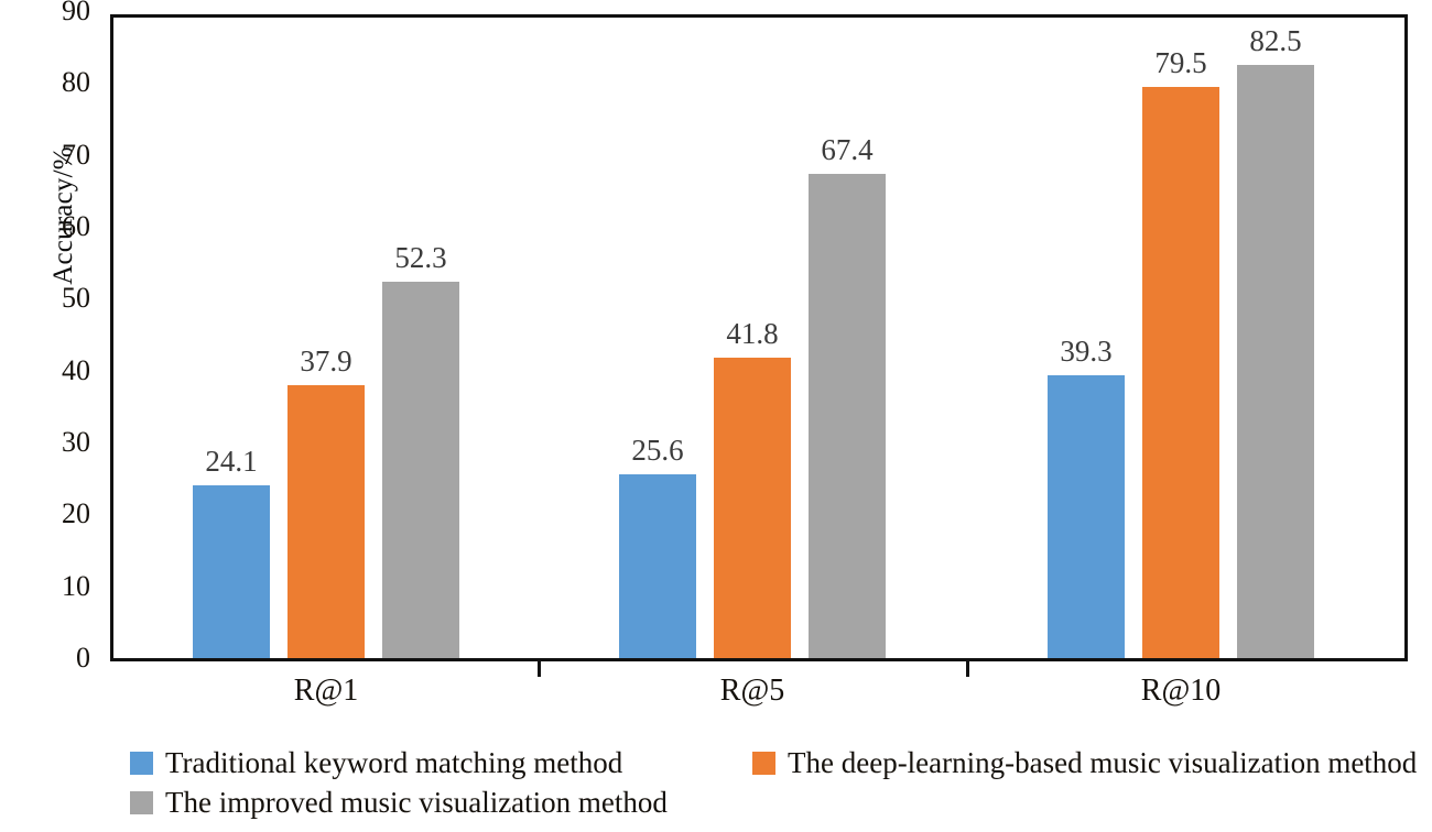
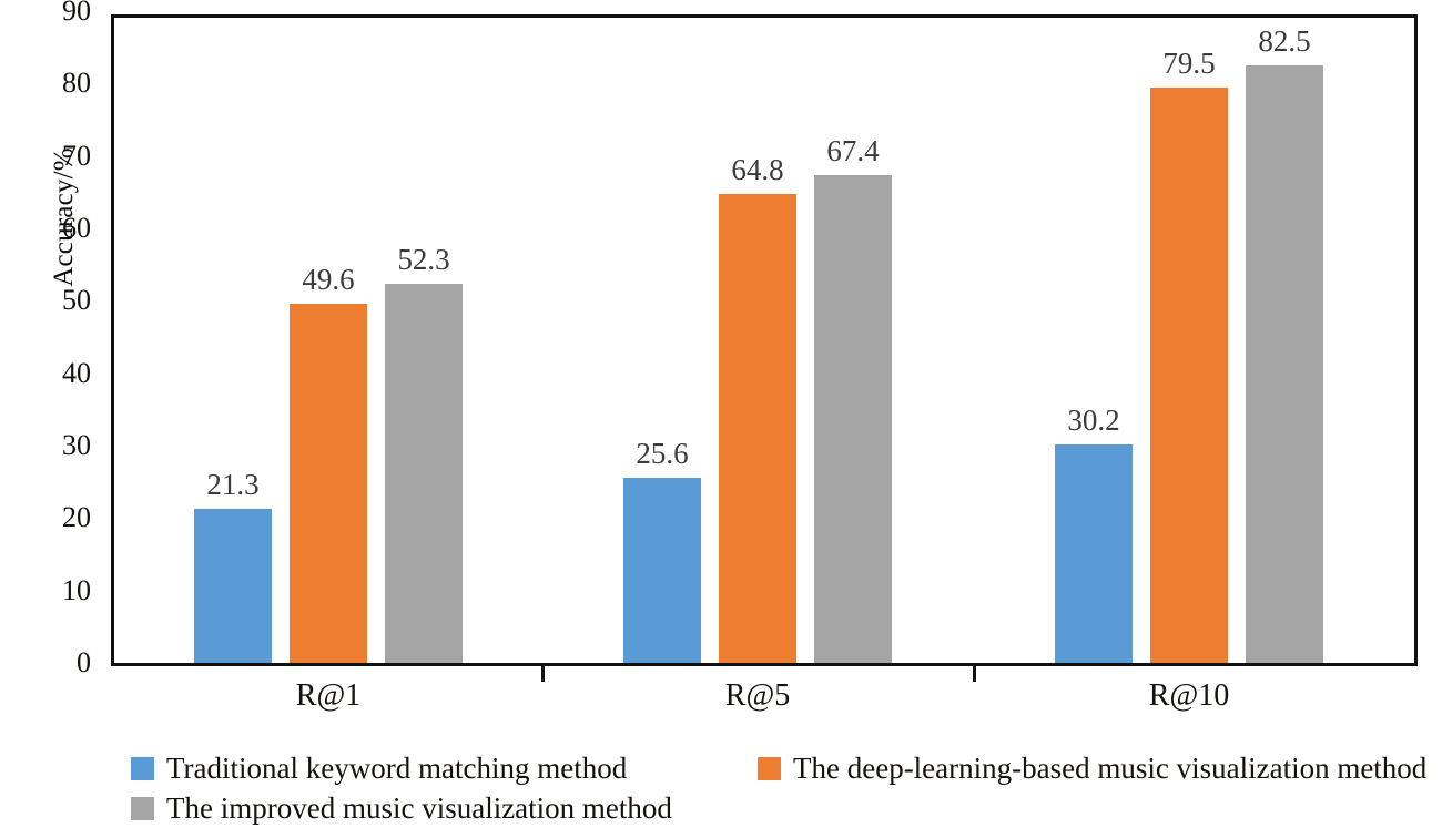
Traditional keyword matching method/R@1: 24.1 -> 21.3
The deep-learning-based music visualization method/R@1: 37.9 -> 49.6
The deep-learning-based music visualization method/R@5: 41.8 -> 64.8
Traditional keyword matching method/R@10: 39.3 -> 30.2
